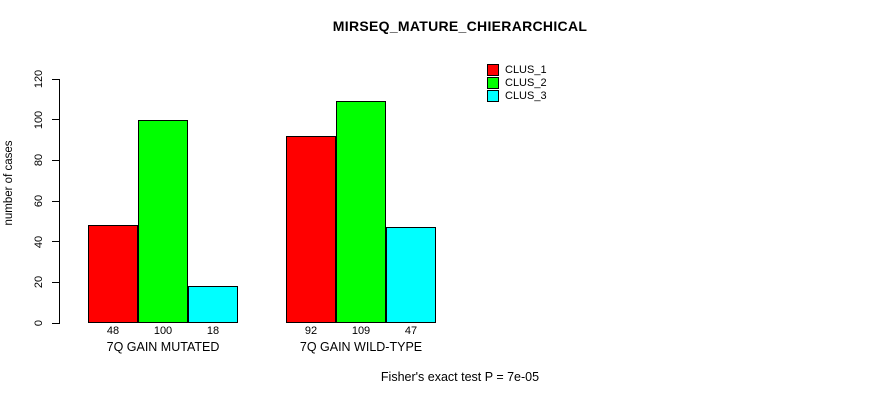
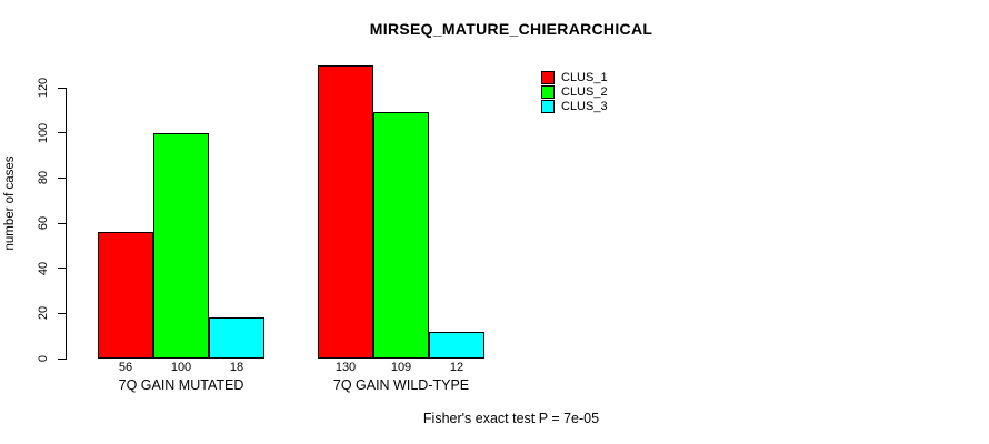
CLUS_1/7Q GAIN MUTATED: 48 -> 56
CLUS_1/7Q GAIN WILD-TYPE: 92 -> 130
CLUS_3/7Q GAIN WILD-TYPE: 47 -> 12
